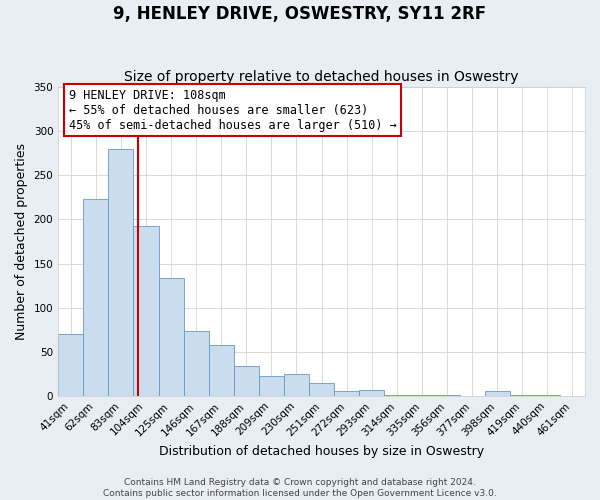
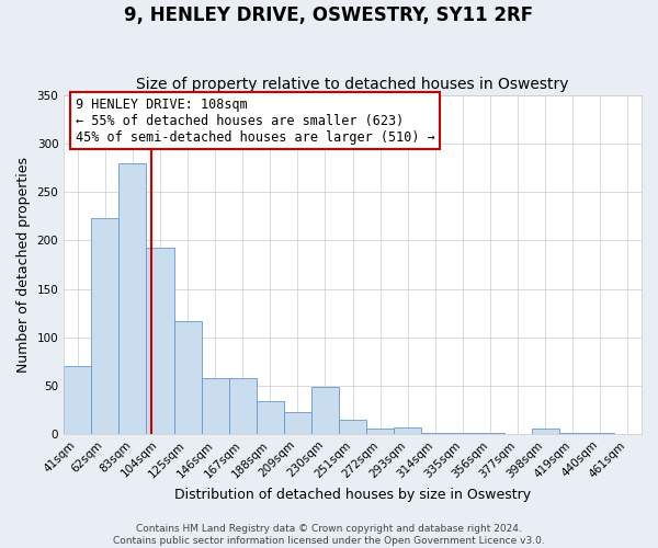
125sqm: 134 -> 116
146sqm: 73 -> 58
230sqm: 25 -> 48
